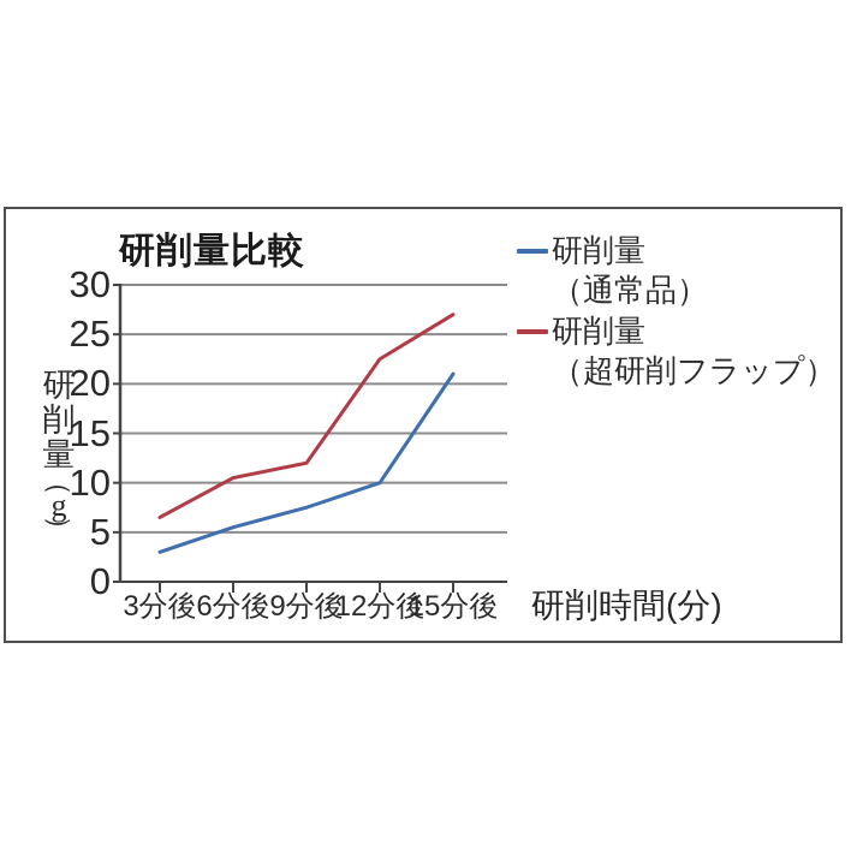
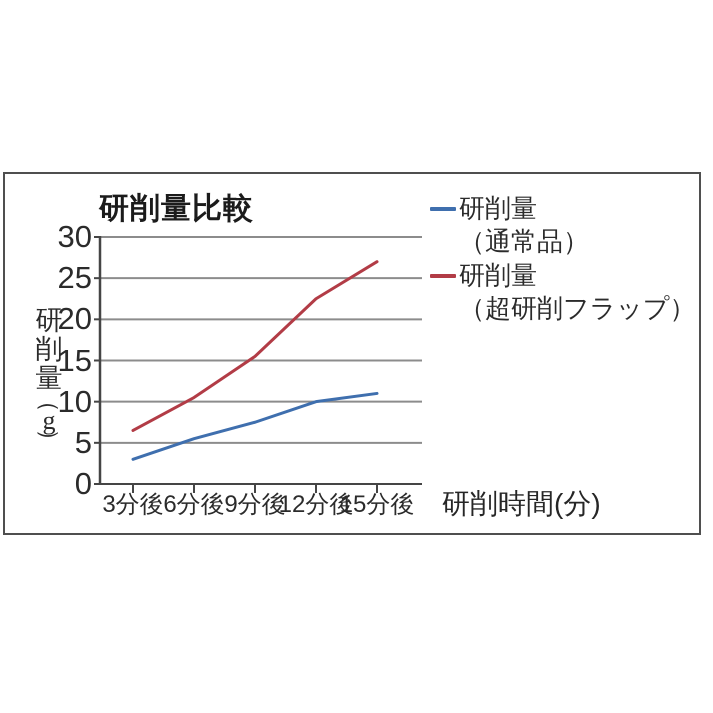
研削量（超研削フラップ）/9分後: 12 -> 16
研削量（通常品）/15分後: 21 -> 11
